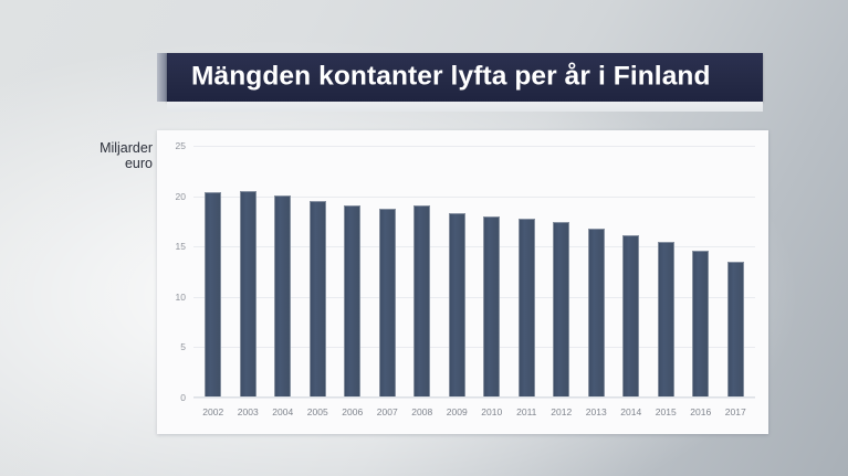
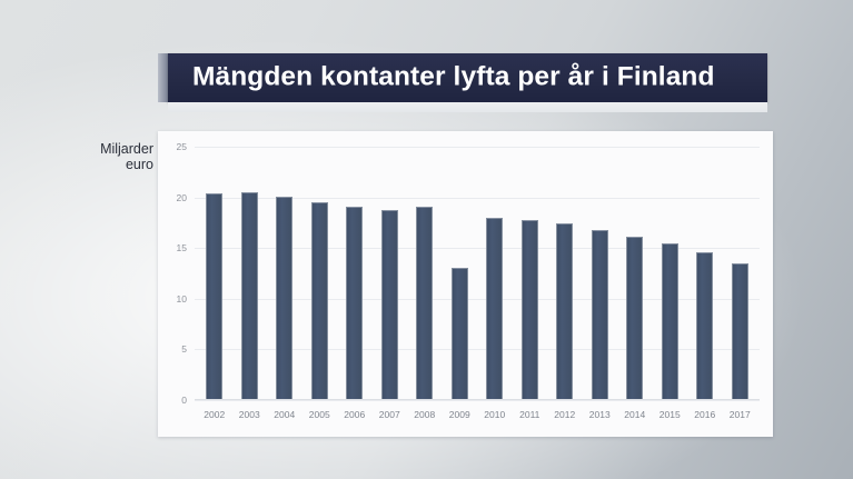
2009: 18 -> 13
